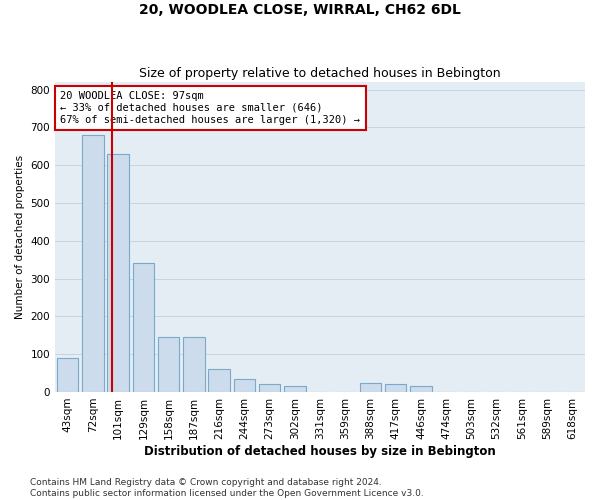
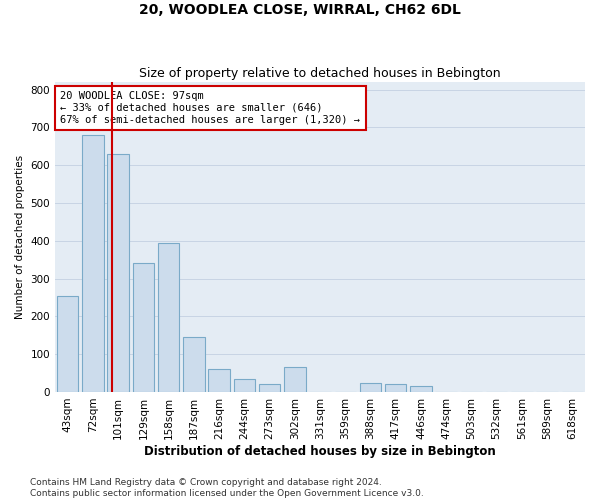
43sqm: 90 -> 255
158sqm: 145 -> 395
302sqm: 15 -> 65
